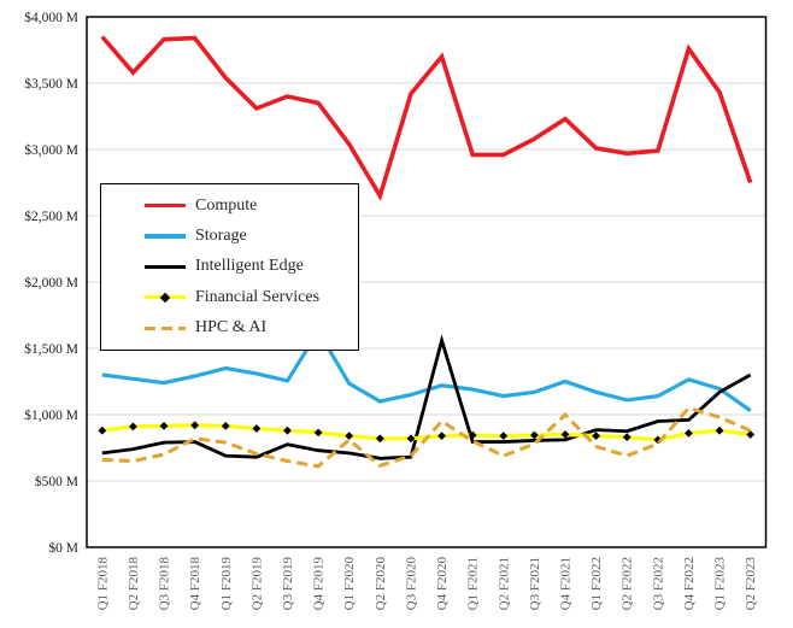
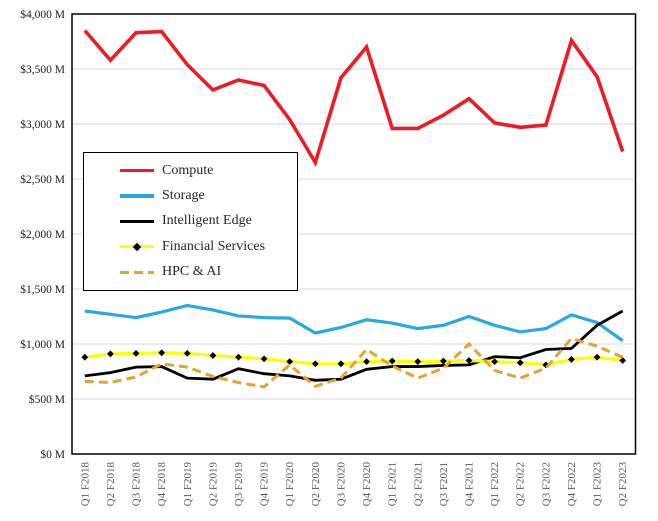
Storage/Q4 F2019: $1630M -> $1240M
Intelligent Edge/Q4 F2020: $1560M -> $770M
